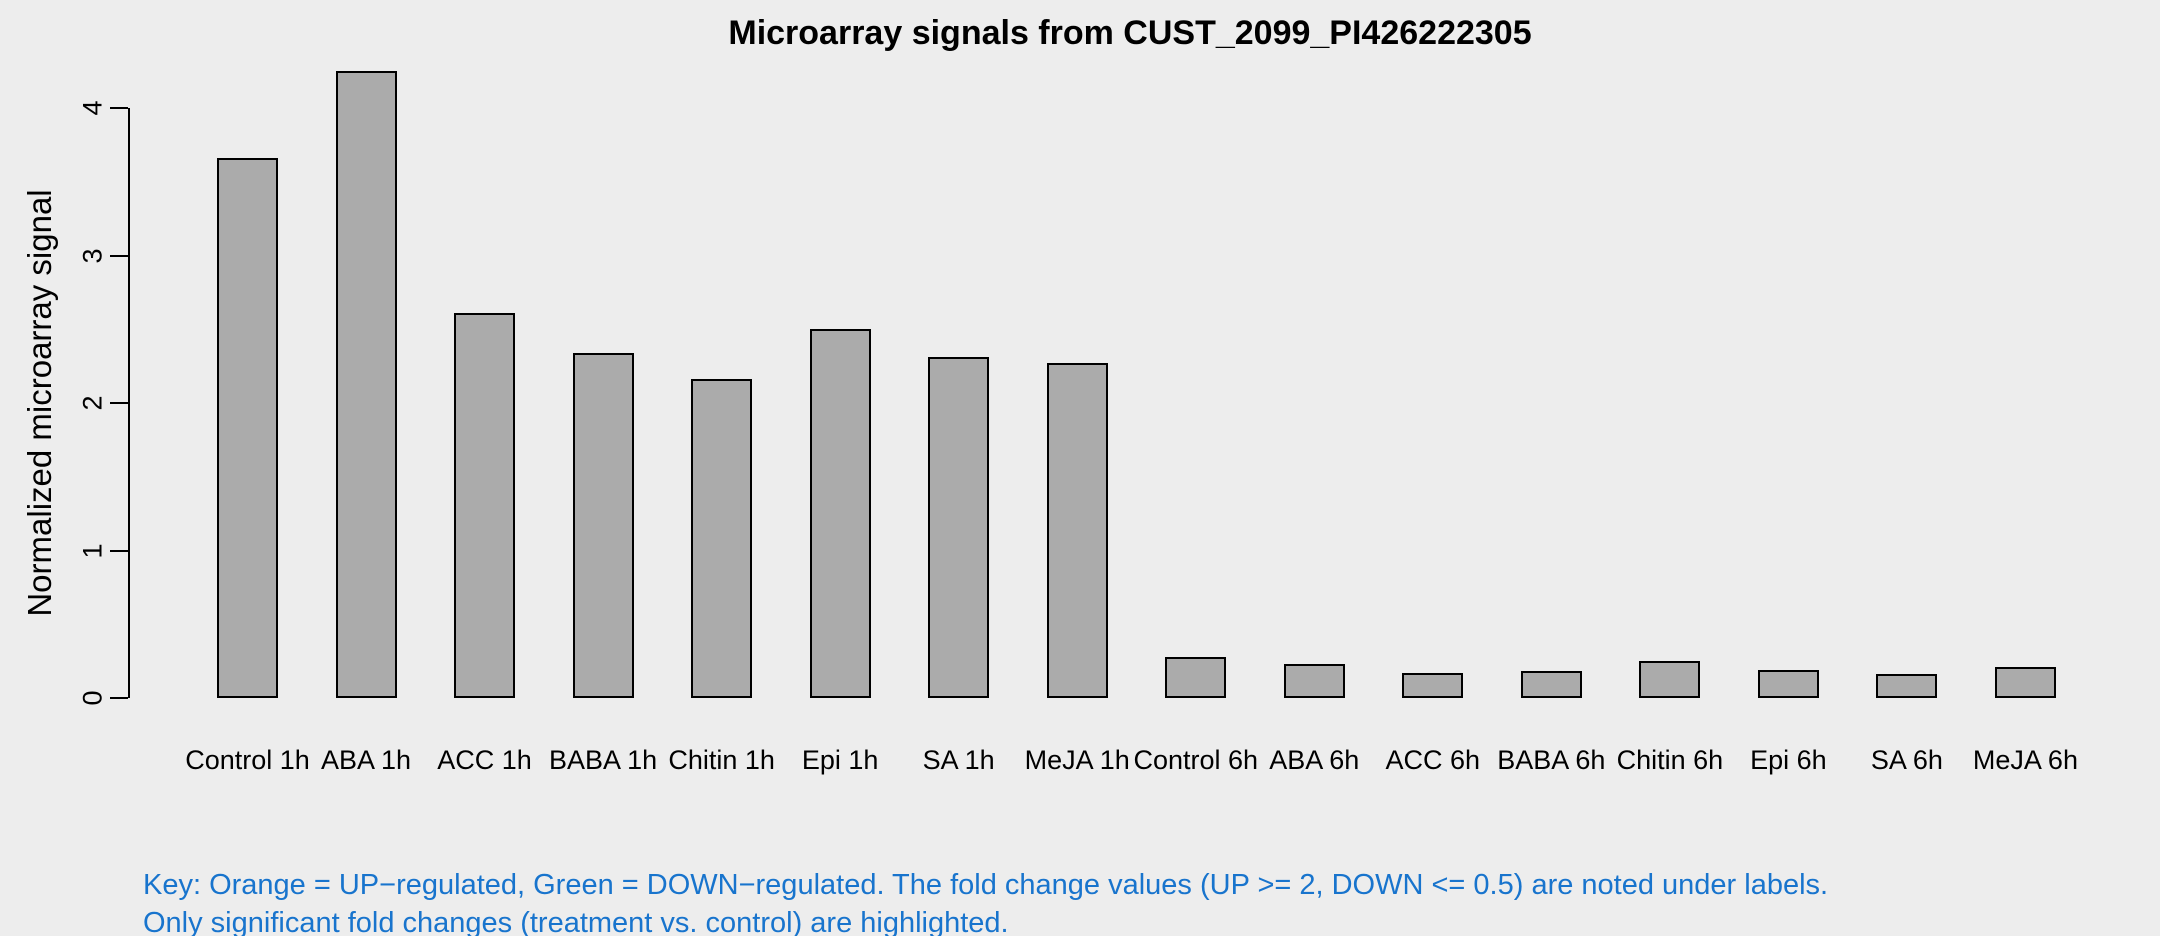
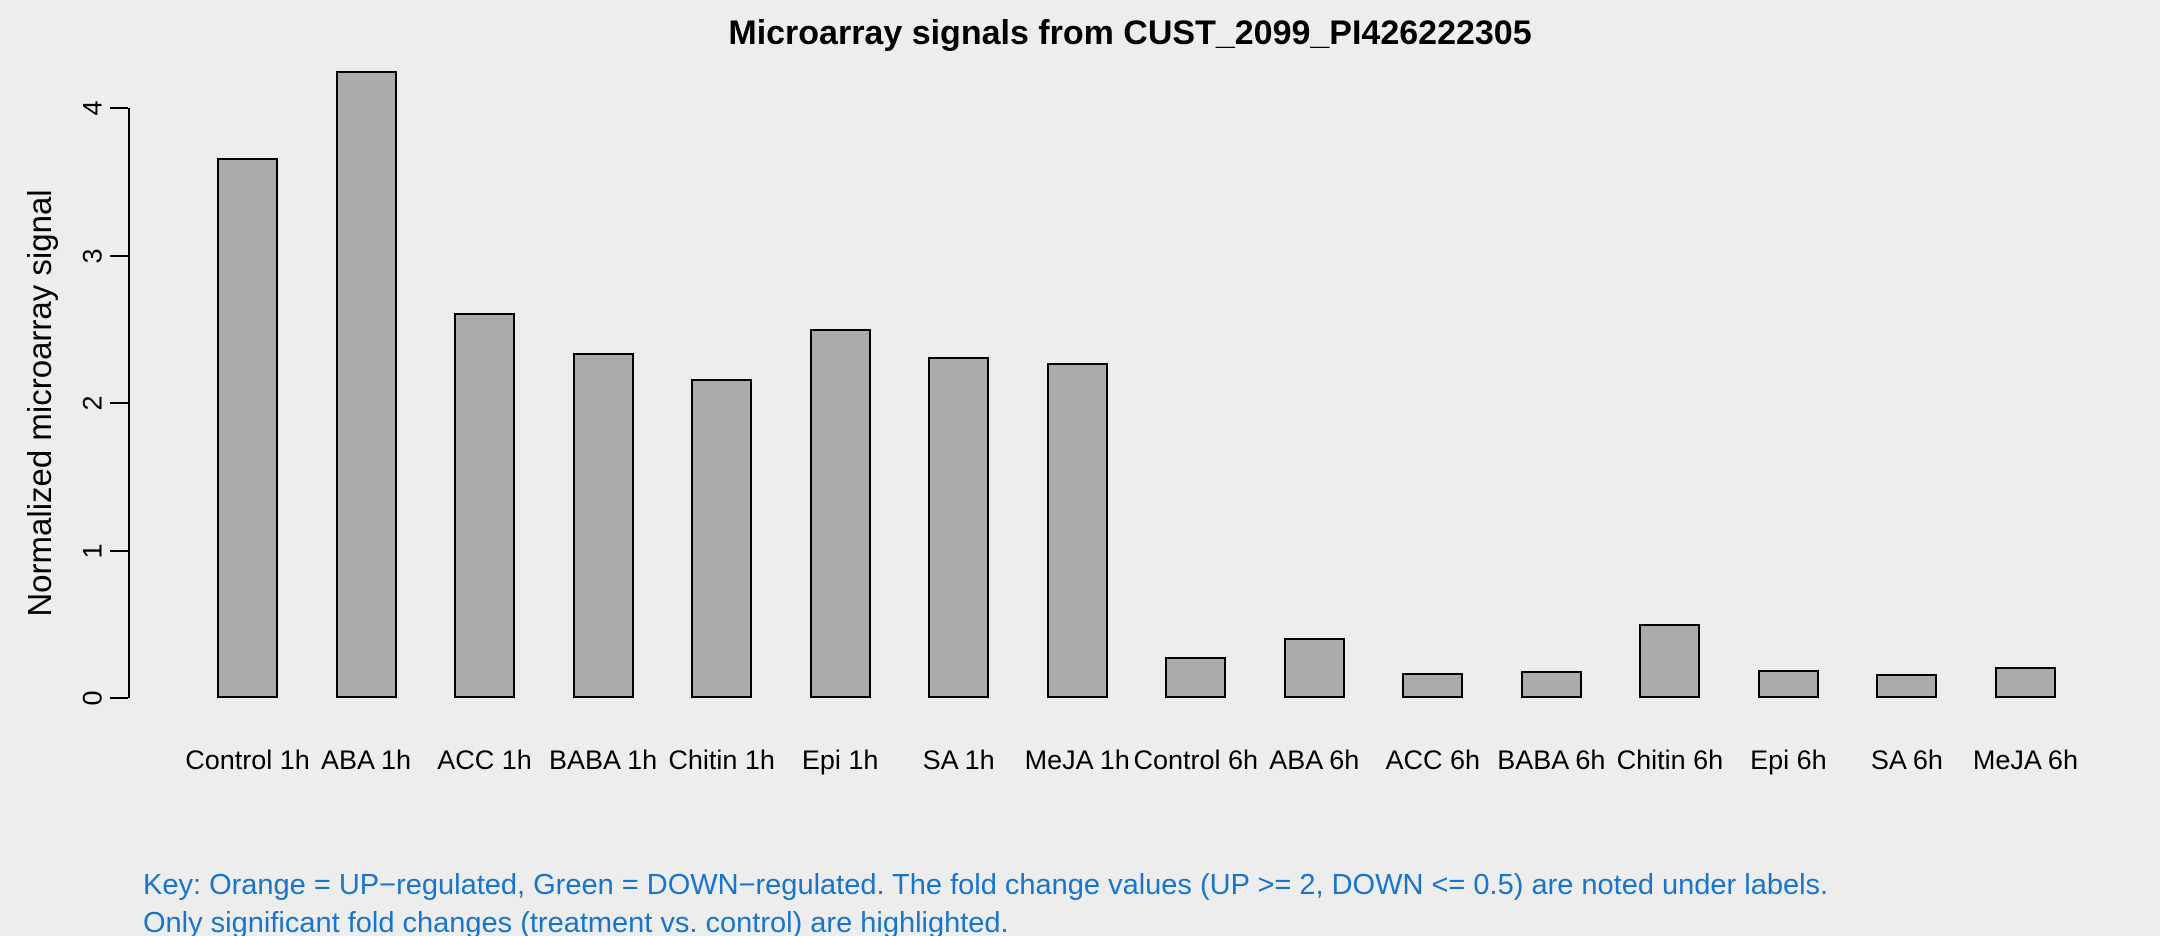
ABA 6h: 0.23 -> 0.41
Chitin 6h: 0.25 -> 0.50
